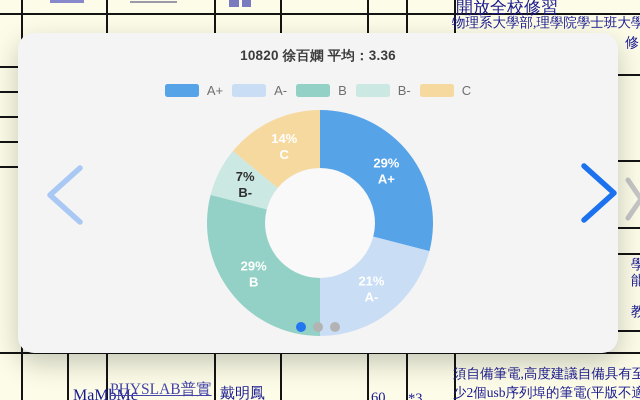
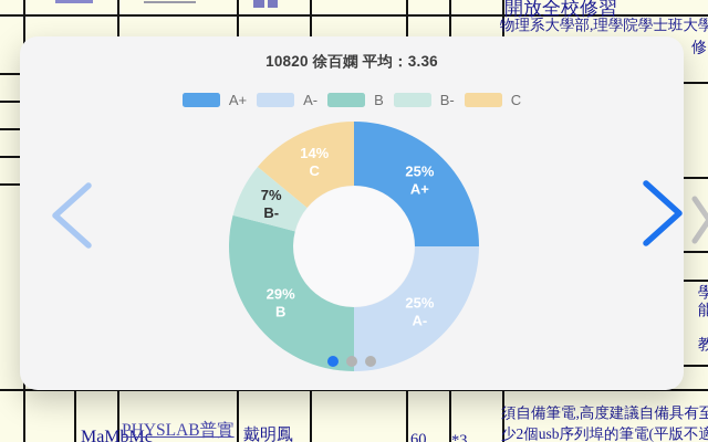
A+: 29% -> 25%
A-: 21% -> 25%
